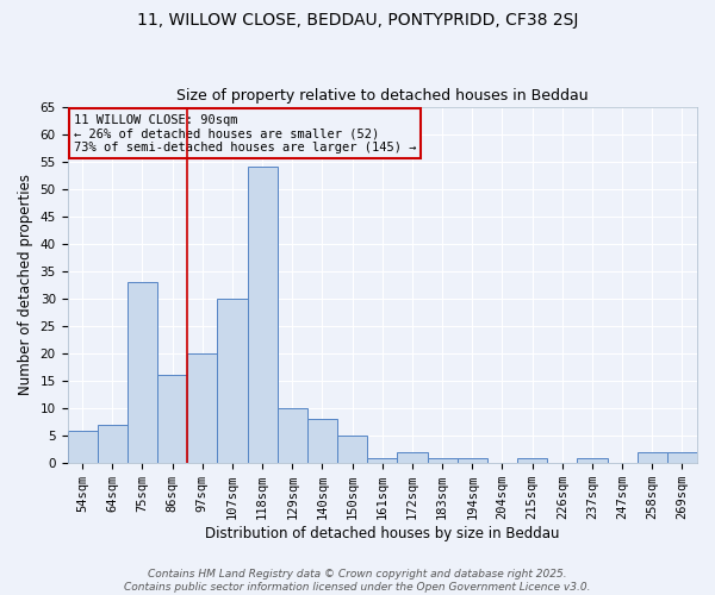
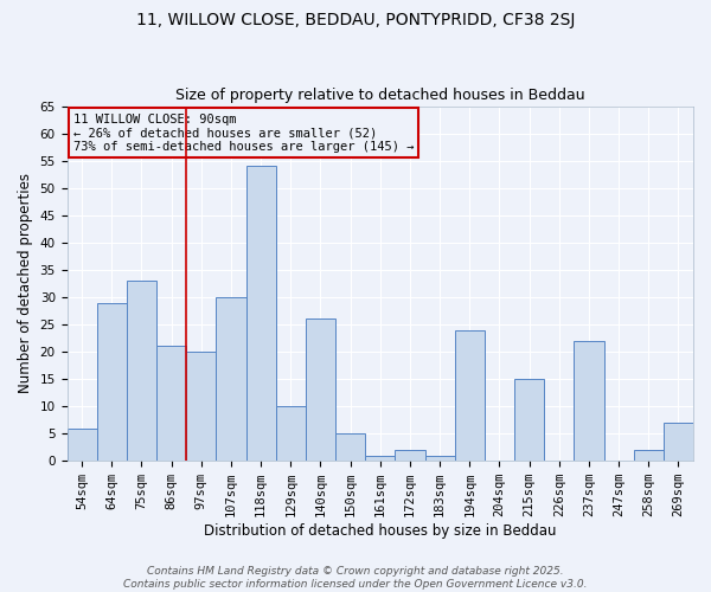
64sqm: 7 -> 29
86sqm: 16 -> 21
140sqm: 8 -> 26
194sqm: 1 -> 24
215sqm: 1 -> 15
237sqm: 1 -> 22
269sqm: 2 -> 7
